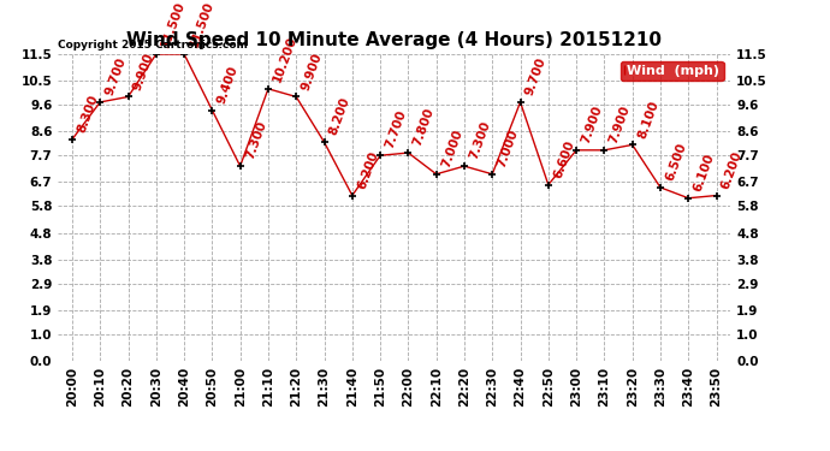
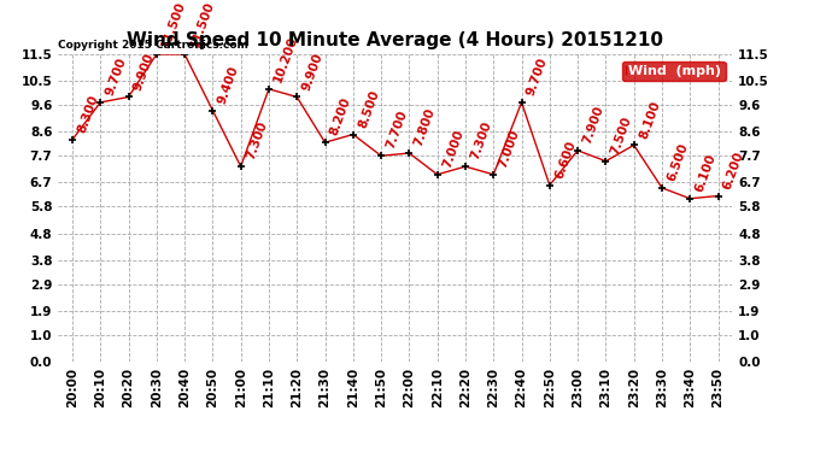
21:40: 6.200 -> 8.500
23:10: 7.900 -> 7.500
